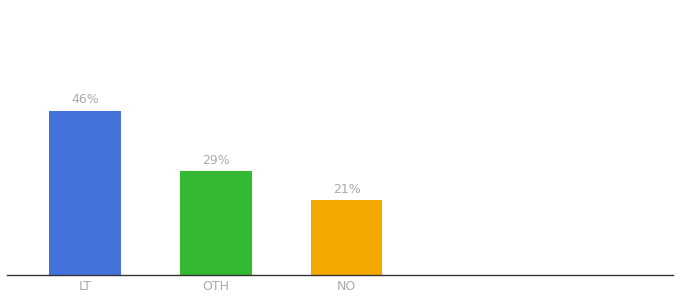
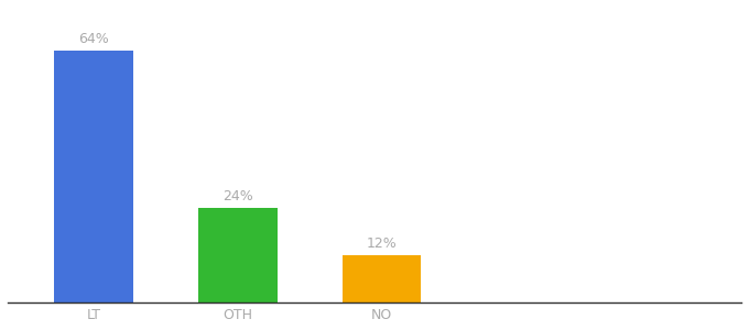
LT: 46% -> 64%
OTH: 29% -> 24%
NO: 21% -> 12%
